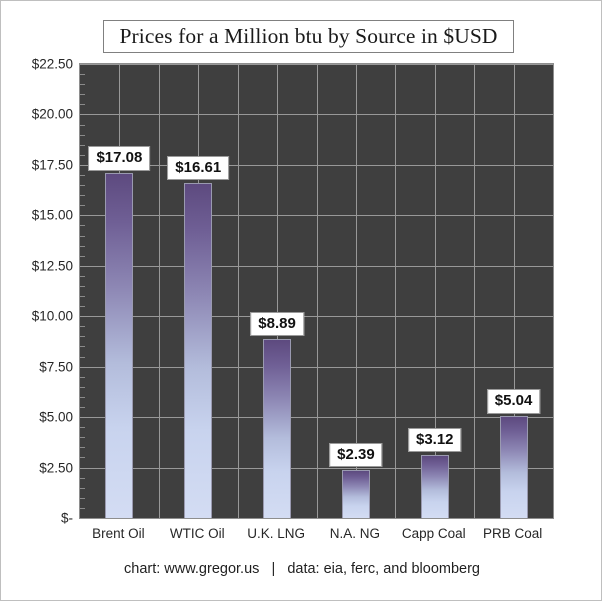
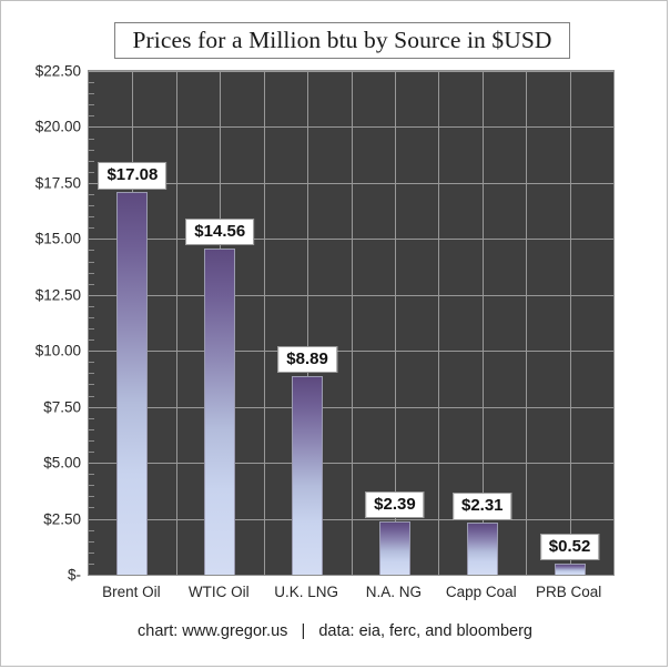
WTIC Oil: $16.61 -> $14.56
Capp Coal: $3.12 -> $2.31
PRB Coal: $5.04 -> $0.52
